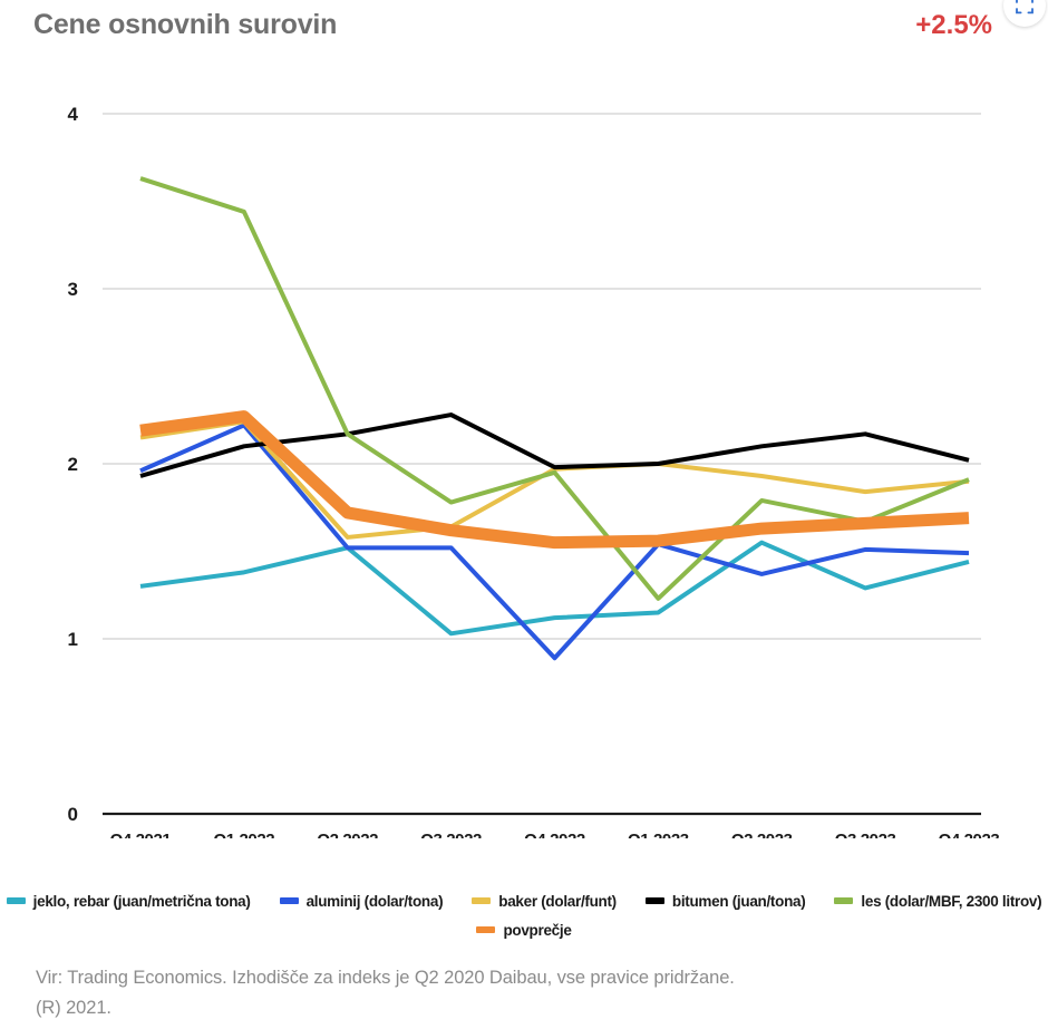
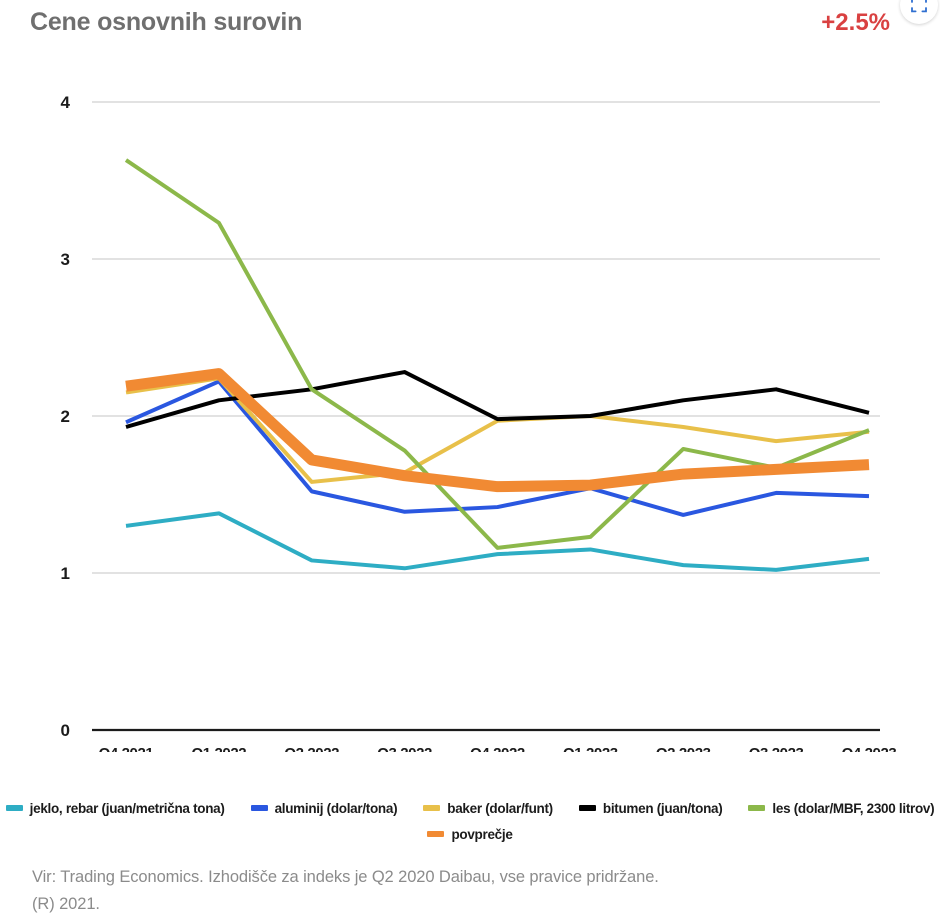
les (dolar/MBF, 2300 litrov)/Q1 2022: 3.44 -> 3.23
jeklo, rebar (juan/metrična tona)/Q2 2022: 1.52 -> 1.08
aluminij (dolar/tona)/Q3 2022: 1.52 -> 1.39
aluminij (dolar/tona)/Q4 2022: 0.89 -> 1.42
les (dolar/MBF, 2300 litrov)/Q4 2022: 1.95 -> 1.16
jeklo, rebar (juan/metrična tona)/Q2 2023: 1.55 -> 1.05
jeklo, rebar (juan/metrična tona)/Q3 2023: 1.29 -> 1.02
jeklo, rebar (juan/metrična tona)/Q4 2023: 1.44 -> 1.09
